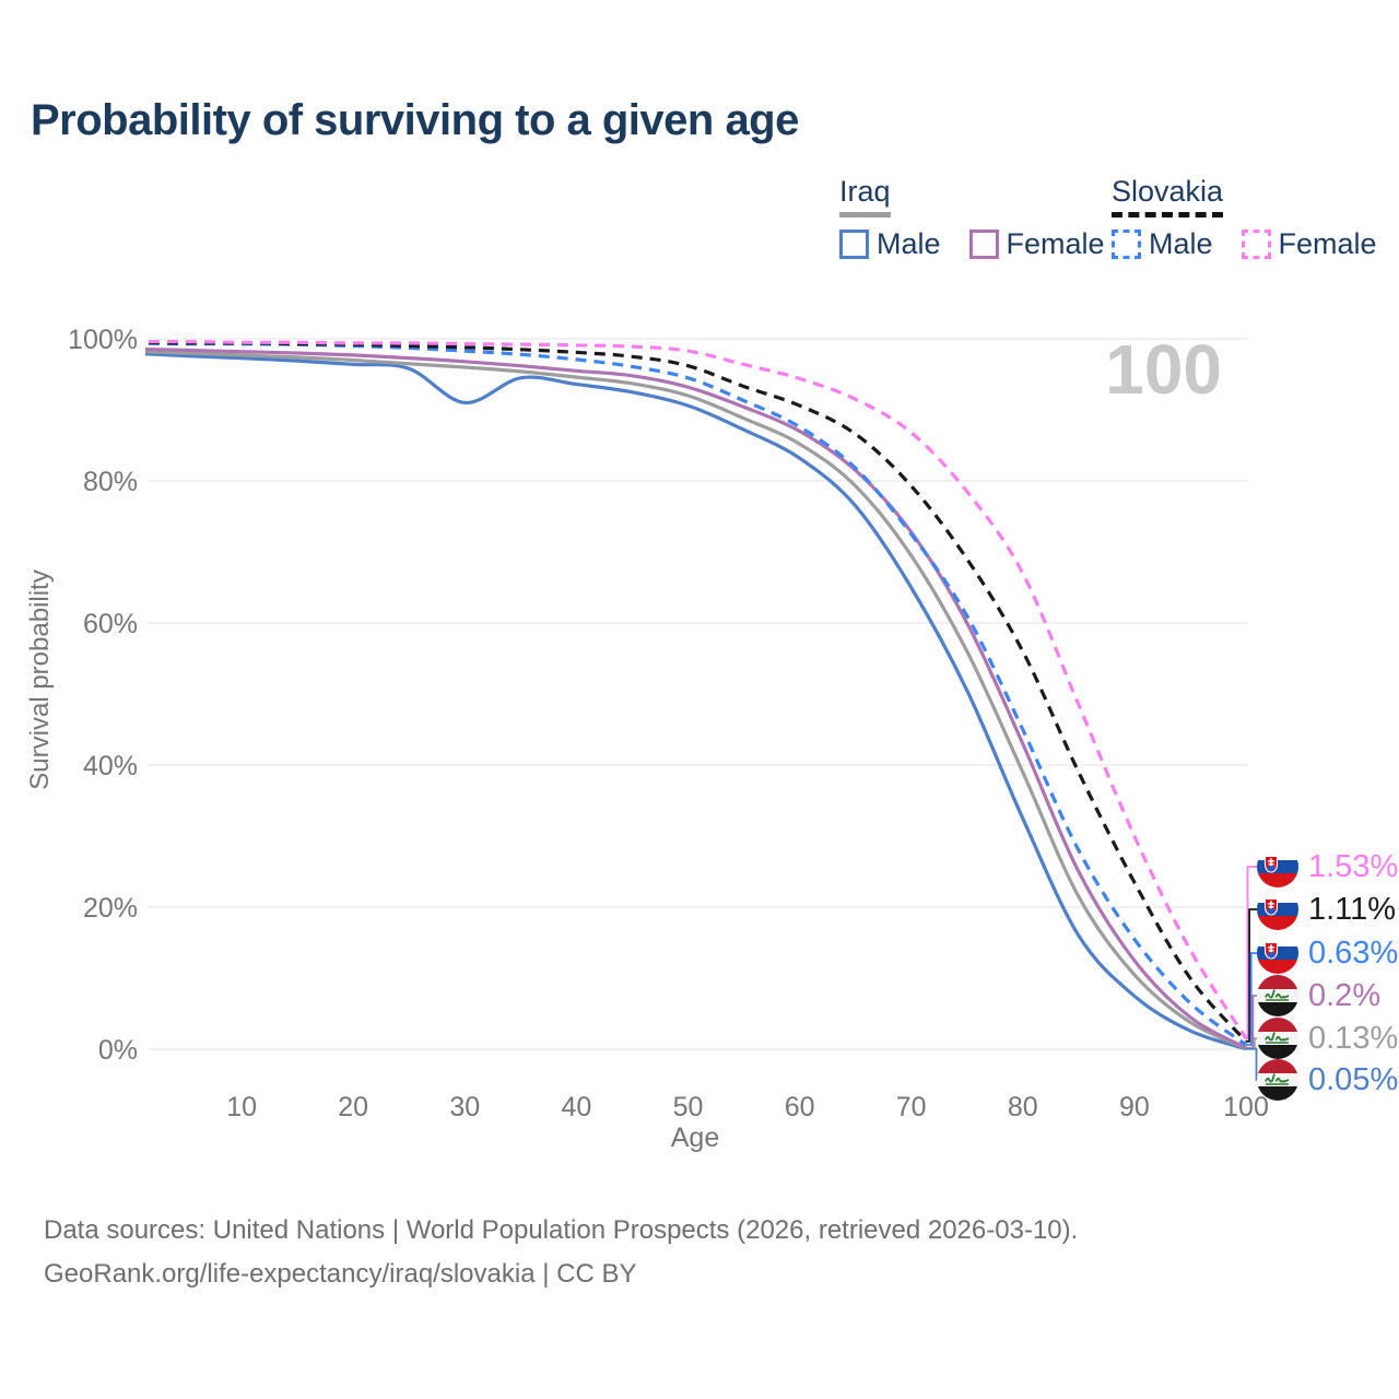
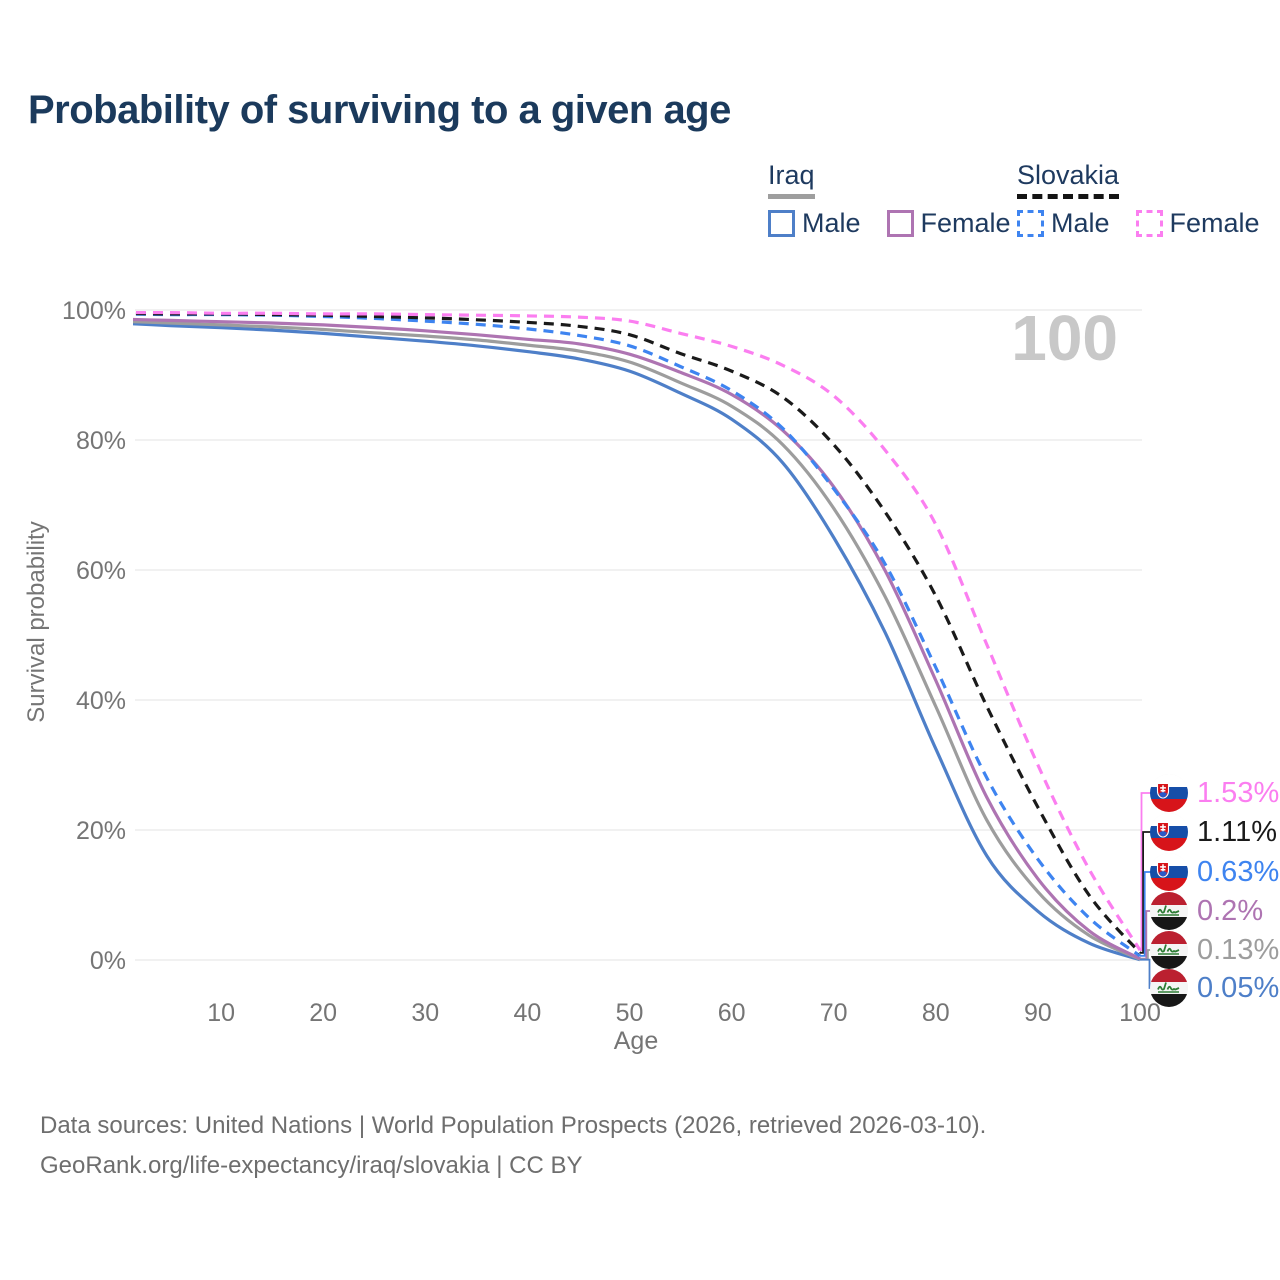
Iraq Male/30: 91% -> 95%
